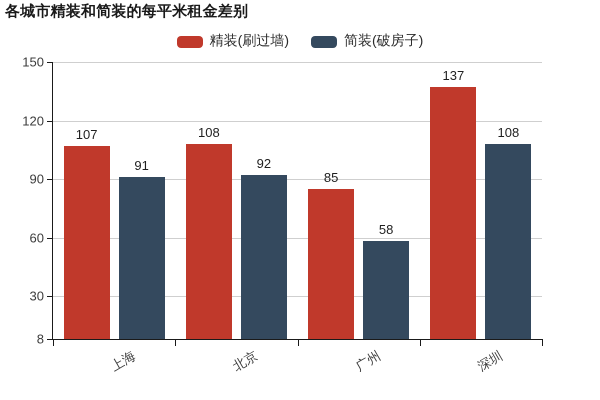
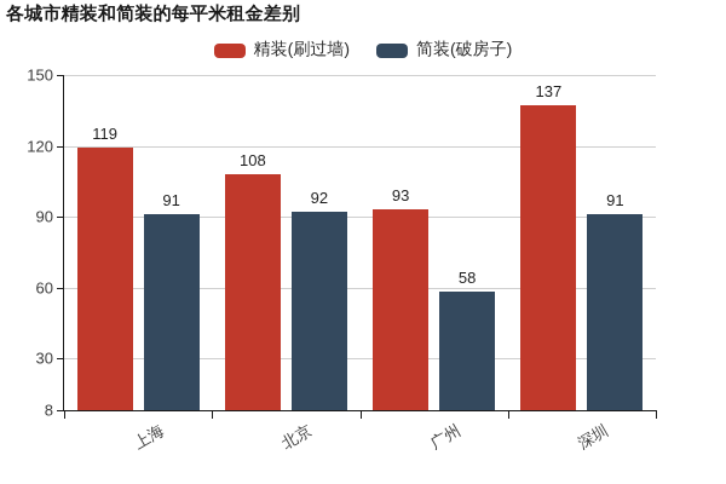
精装(刷过墙)/上海: 107 -> 119
精装(刷过墙)/广州: 85 -> 93
简装(破房子)/深圳: 108 -> 91
